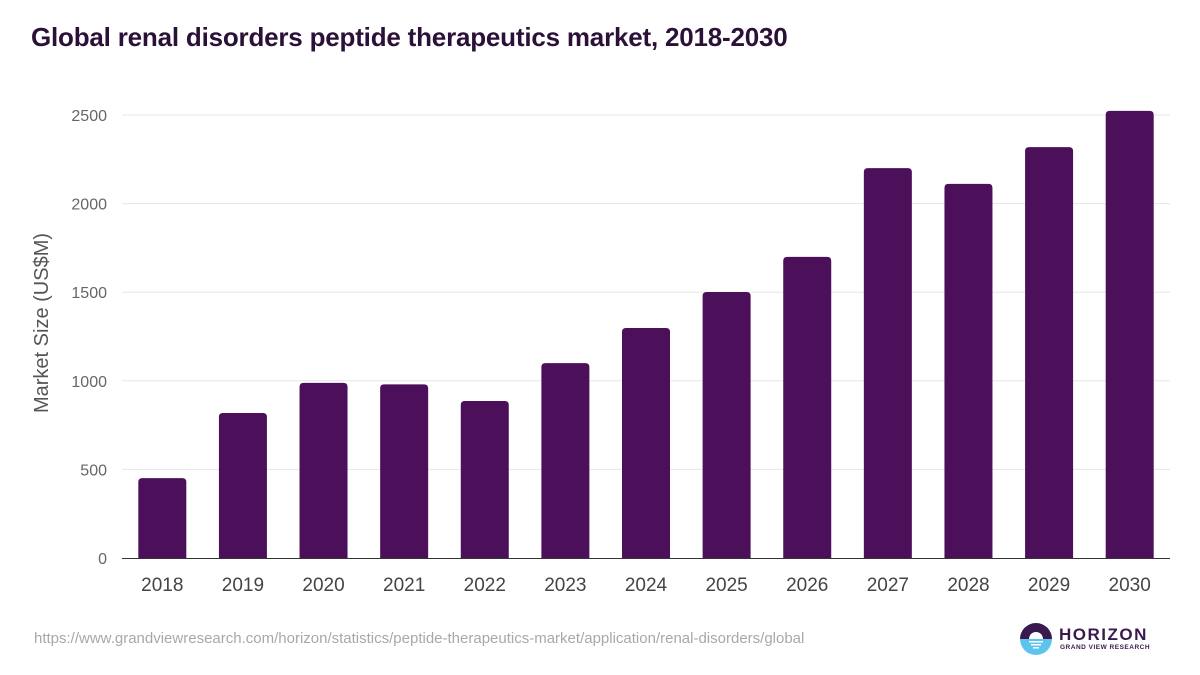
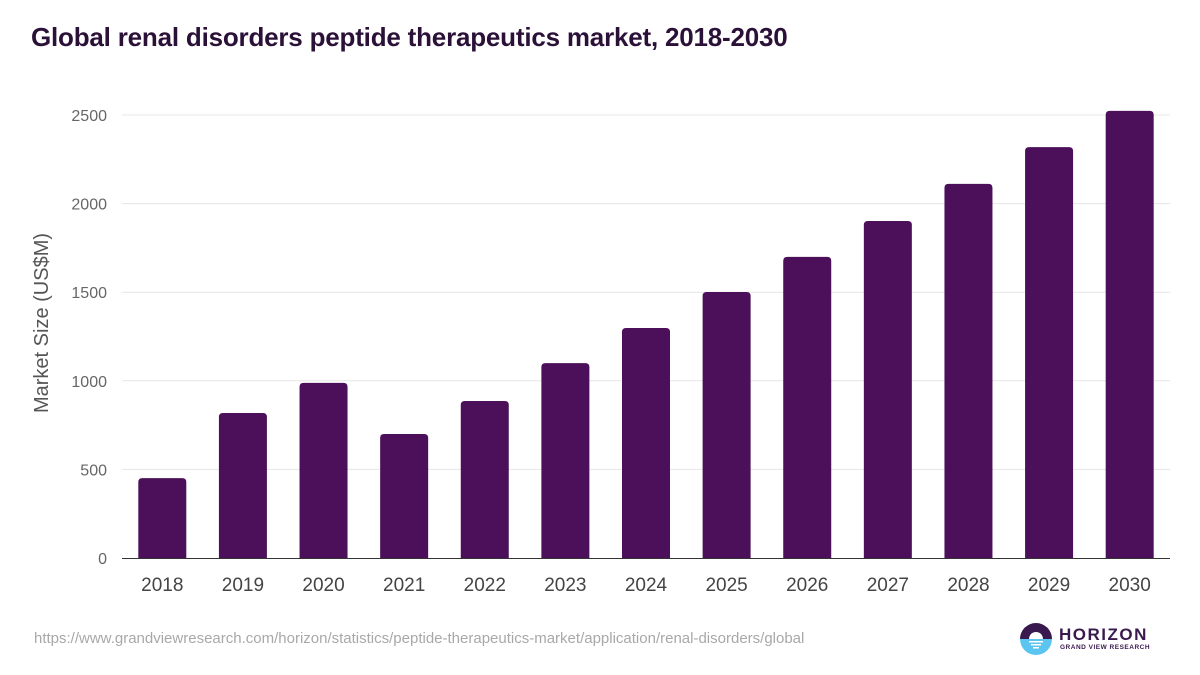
2021: 980 -> 700
2027: 2200 -> 1900
